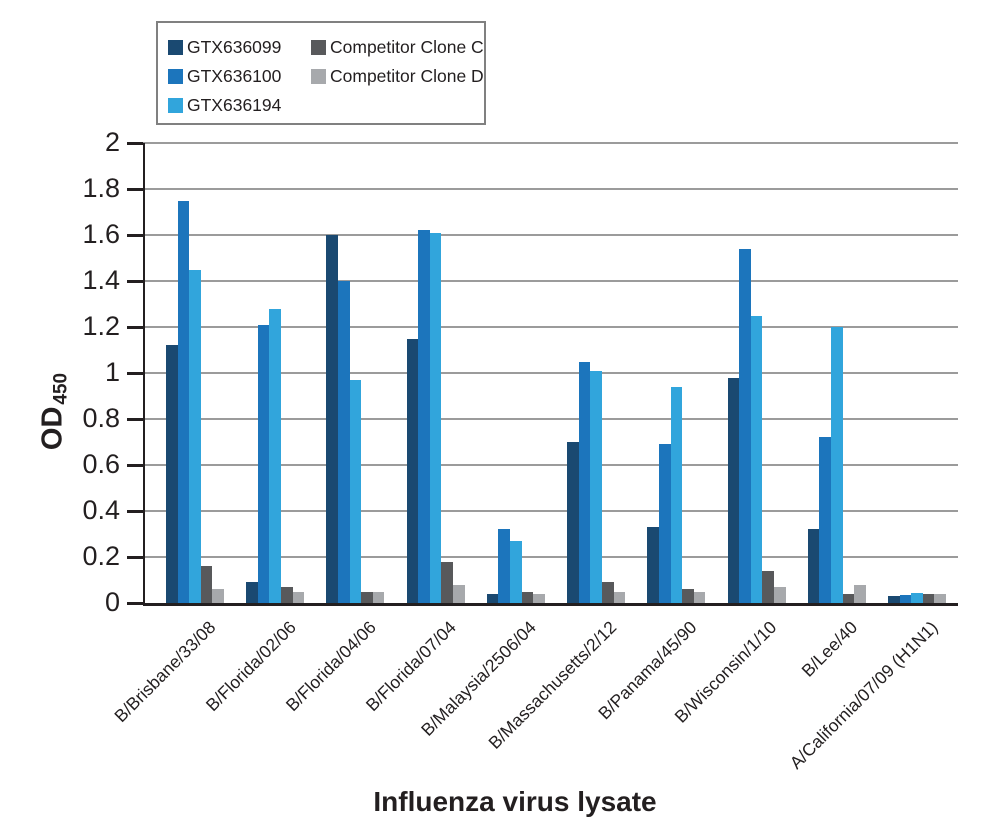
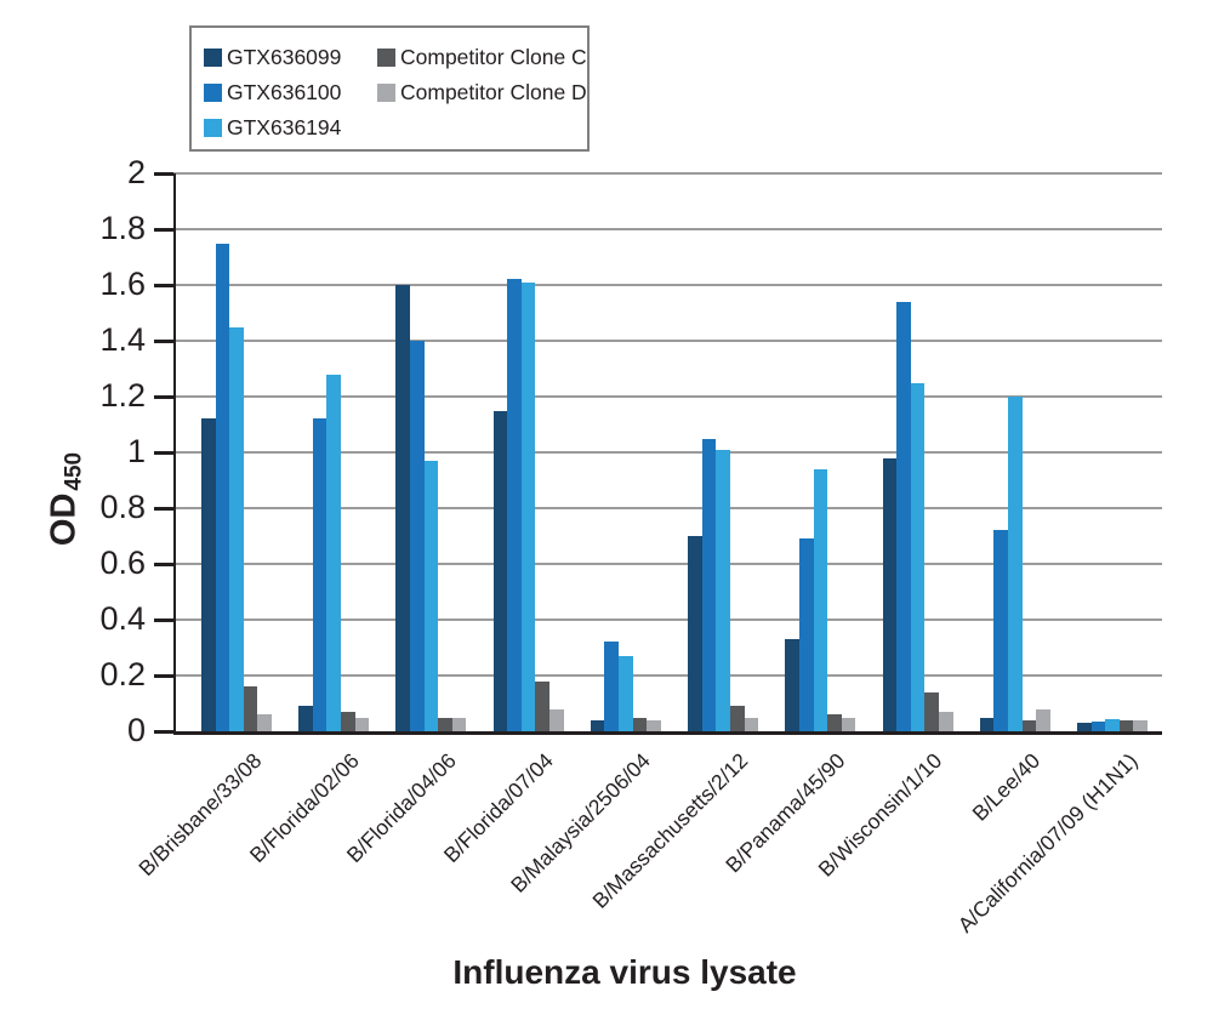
GTX636100/B/Florida/02/06: 1.21 -> 1.12
GTX636099/B/Lee/40: 0.32 -> 0.05
